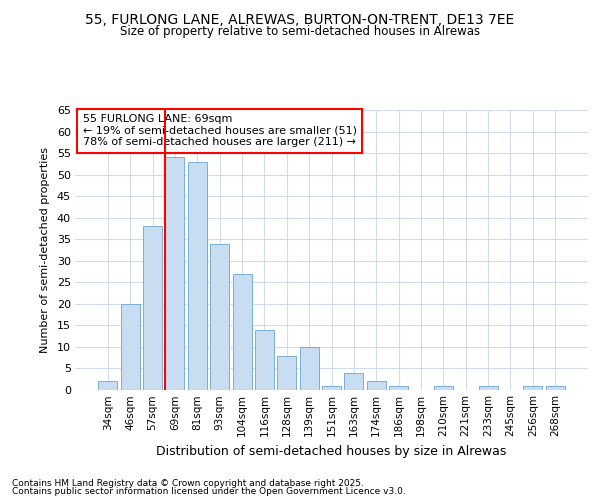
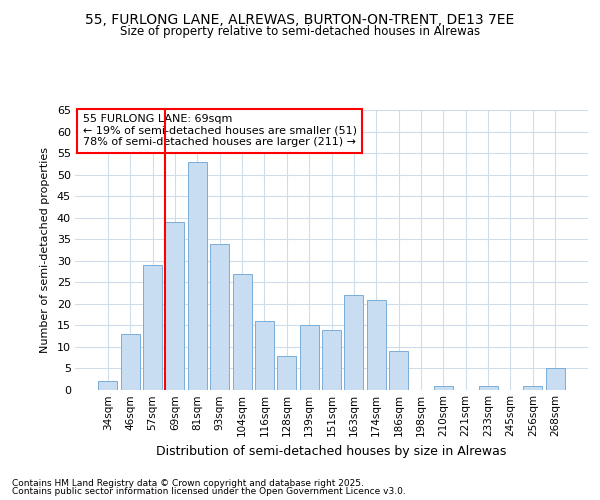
46sqm: 20 -> 13
57sqm: 38 -> 29
69sqm: 54 -> 39
116sqm: 14 -> 16
139sqm: 10 -> 15
151sqm: 1 -> 14
163sqm: 4 -> 22
174sqm: 2 -> 21
186sqm: 1 -> 9
268sqm: 1 -> 5
